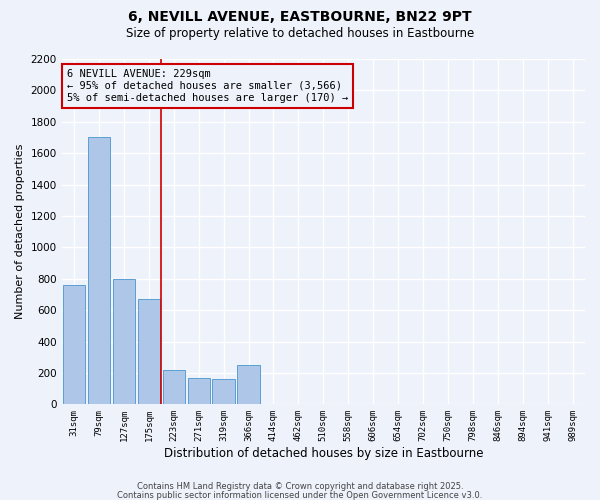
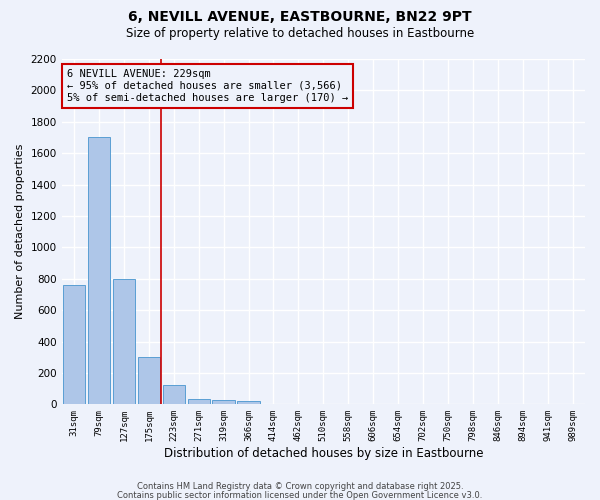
175sqm: 670 -> 300
223sqm: 220 -> 120
271sqm: 170 -> 40
319sqm: 160 -> 30
366sqm: 250 -> 20
